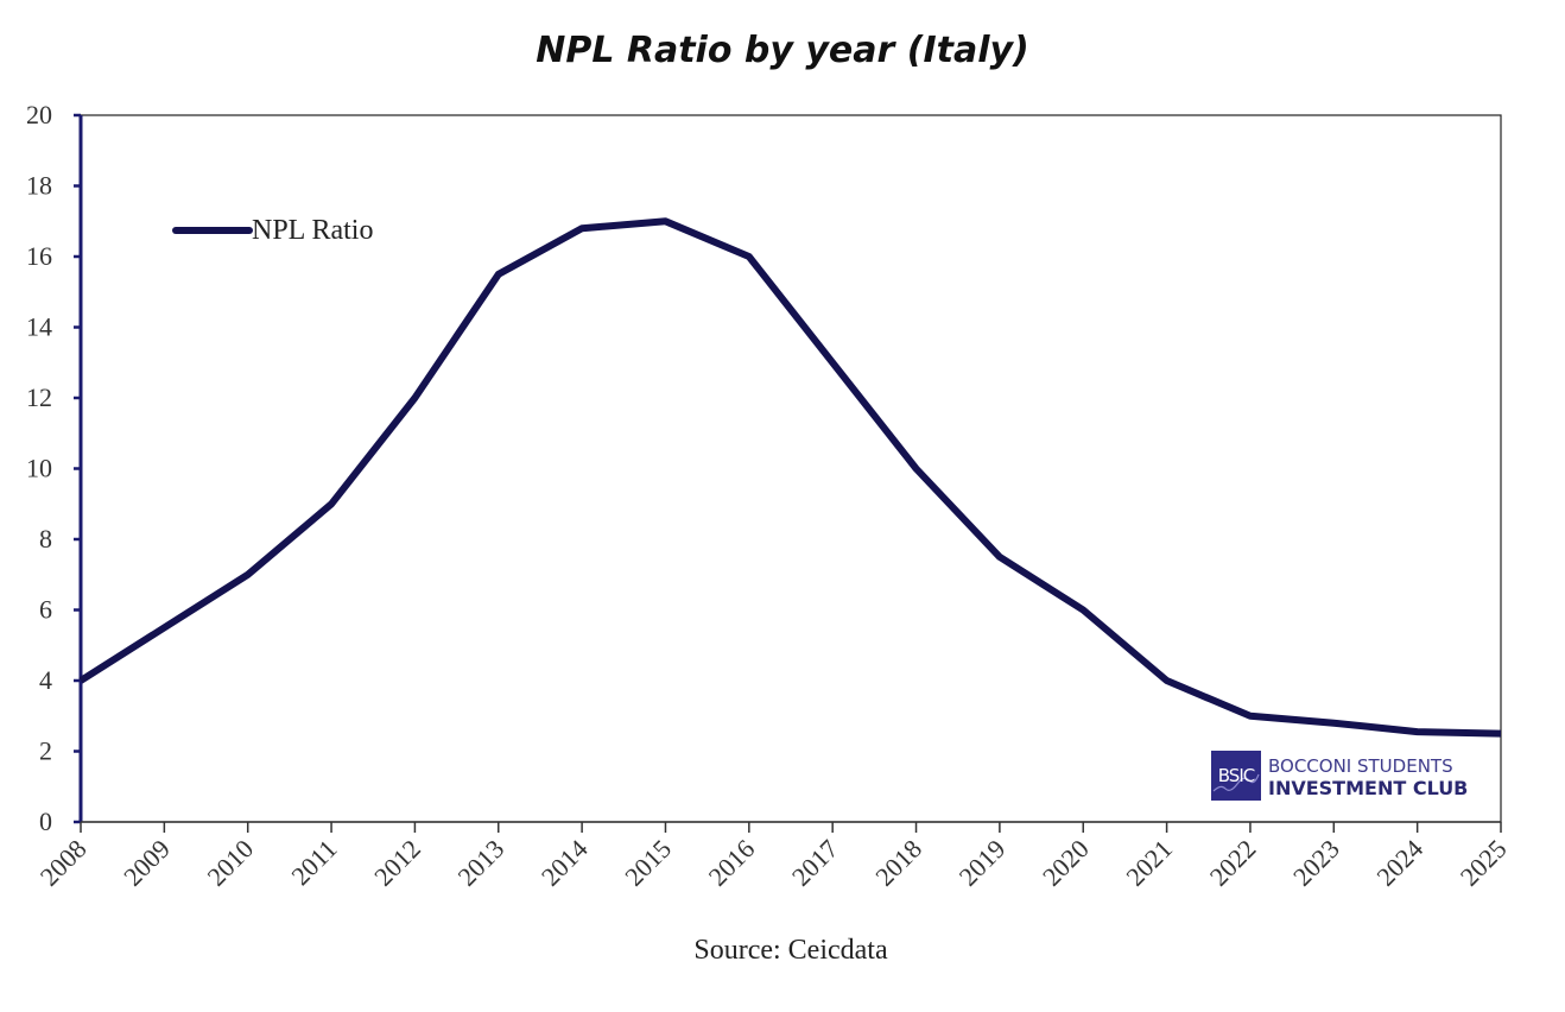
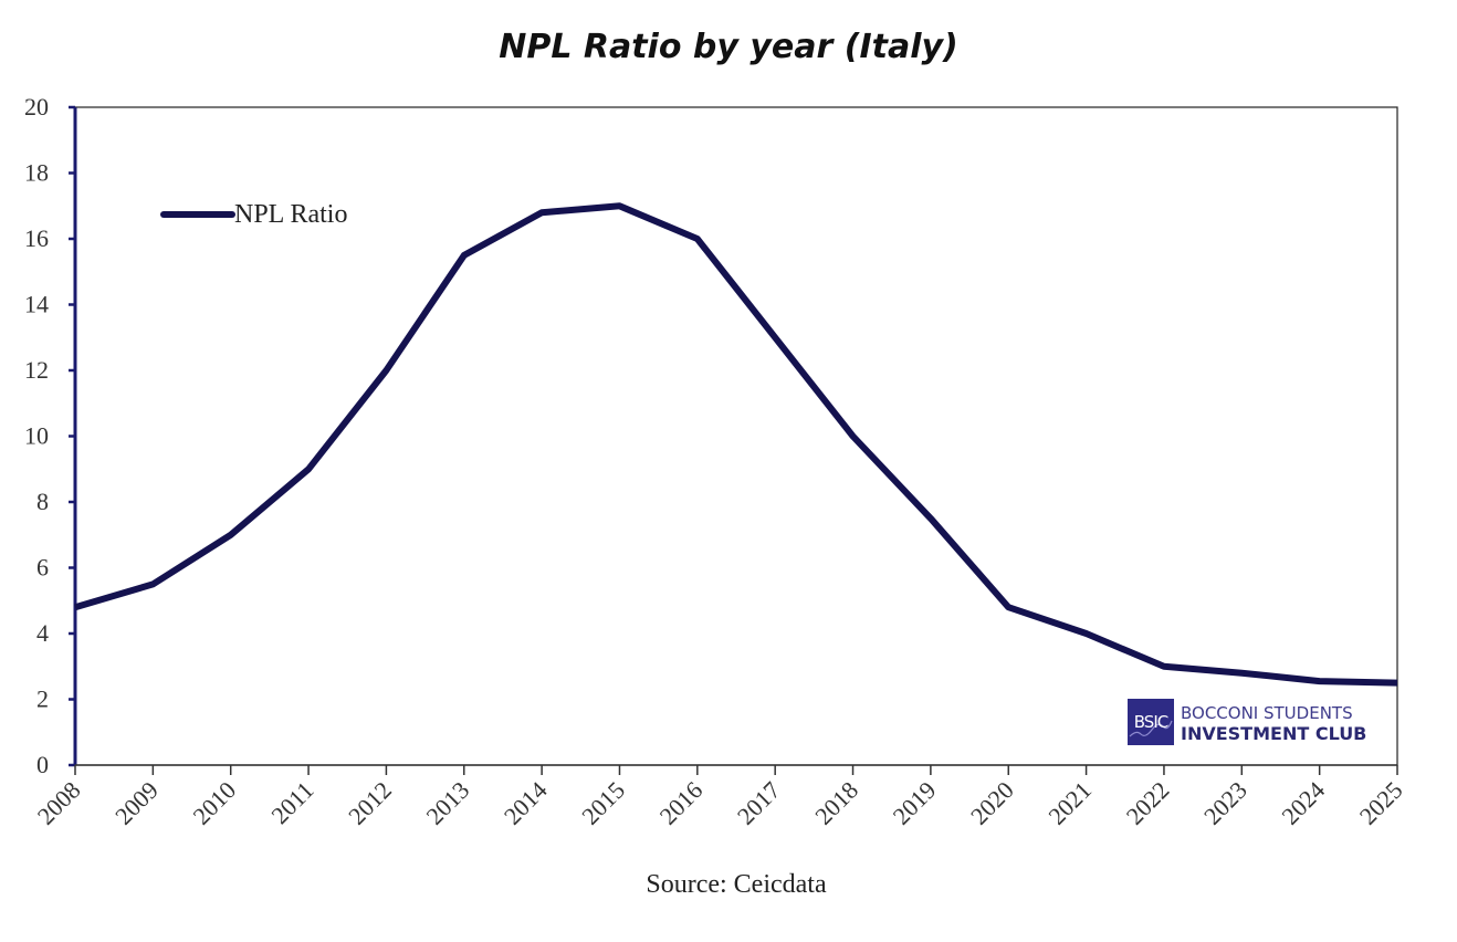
2008: 4.0 -> 4.8
2020: 6.0 -> 4.8
